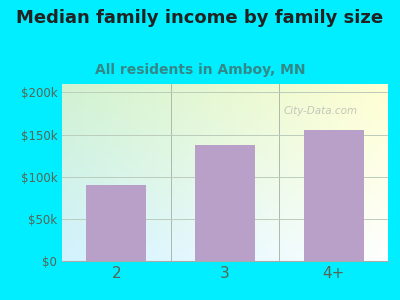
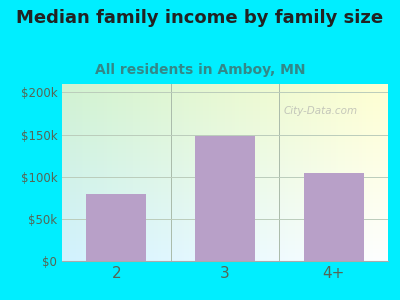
2: $90k -> $80k
3: $138k -> $148k
4+: $156k -> $105k
